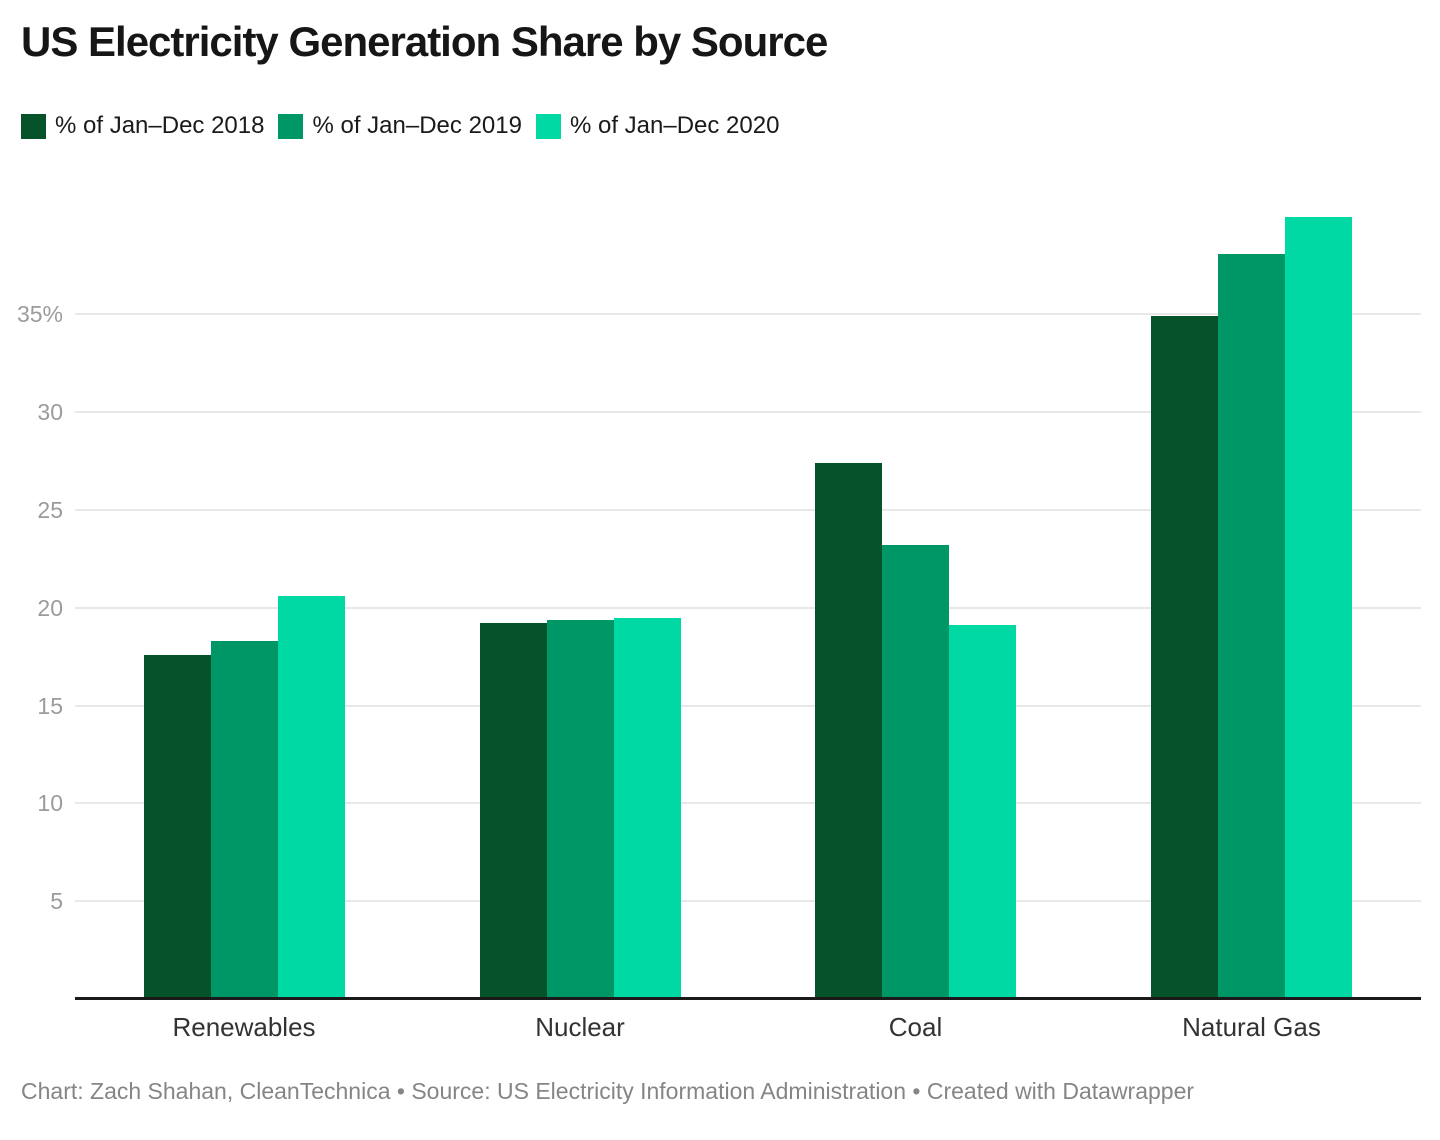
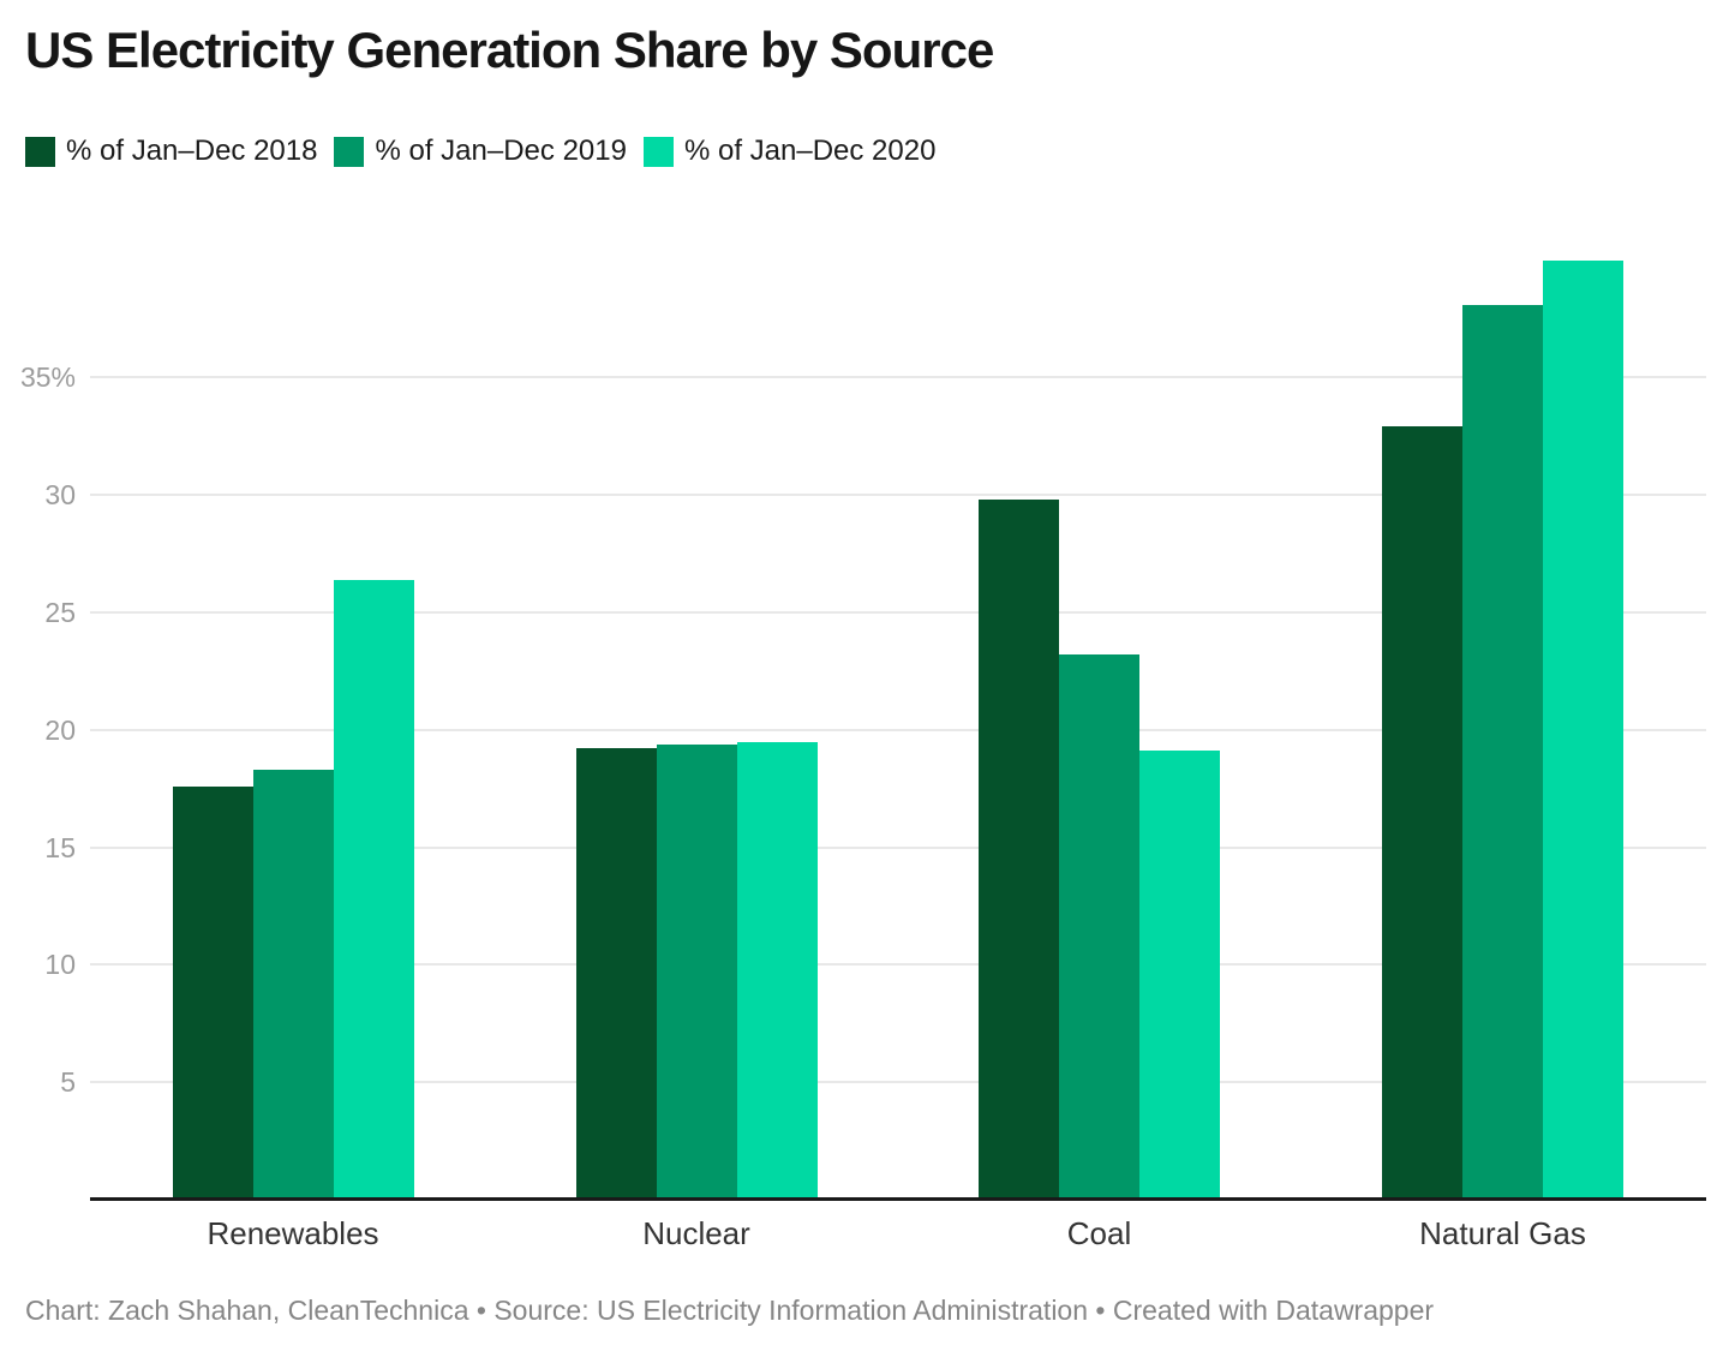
% of Jan–Dec 2020/Renewables: 20.6% -> 26.4%
% of Jan–Dec 2018/Coal: 27.4% -> 29.8%
% of Jan–Dec 2018/Natural Gas: 34.9% -> 32.9%
